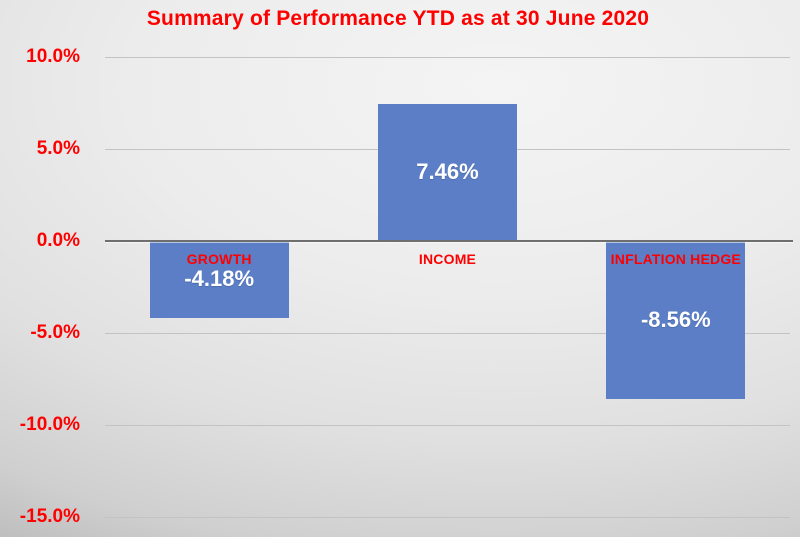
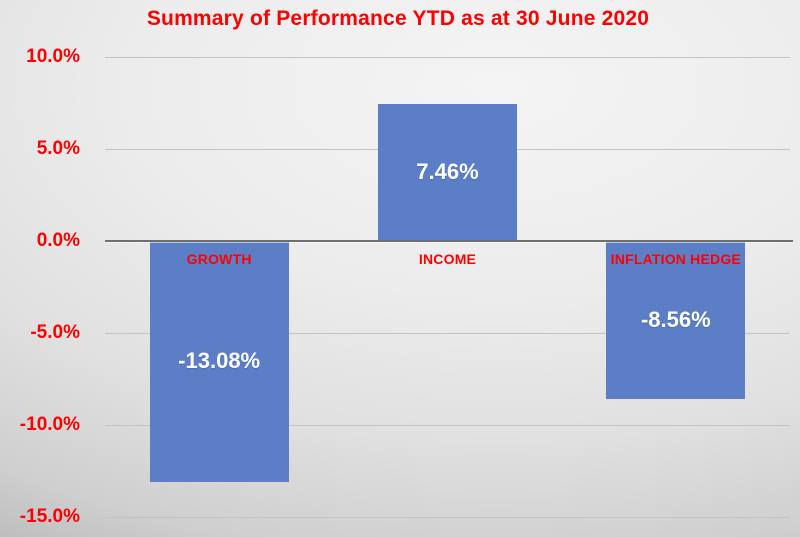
GROWTH: -4.18% -> -13.08%
